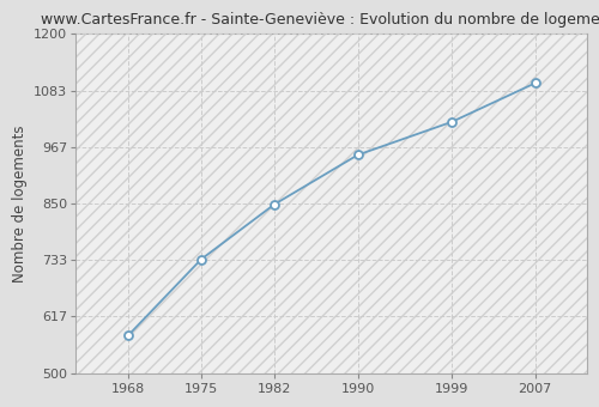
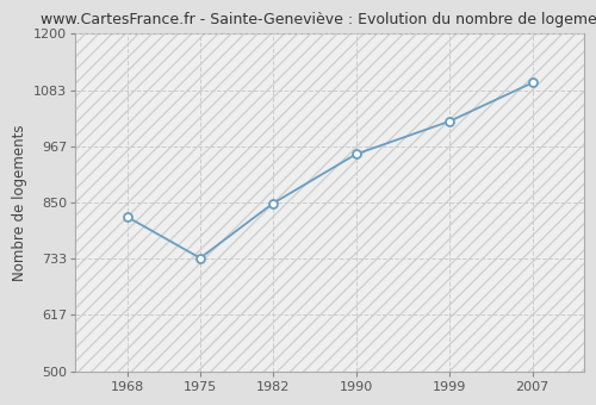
1968: 578 -> 820
